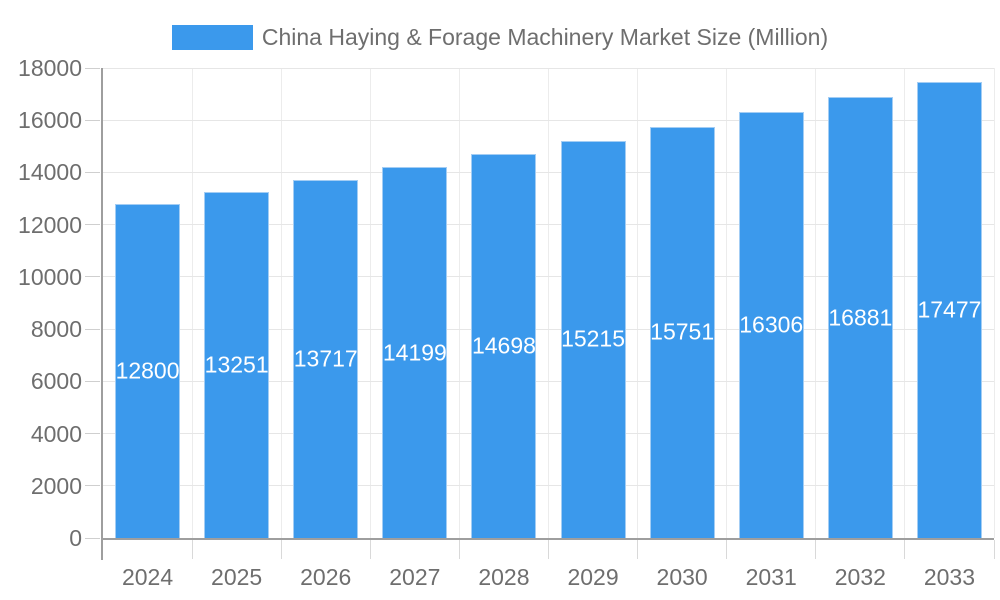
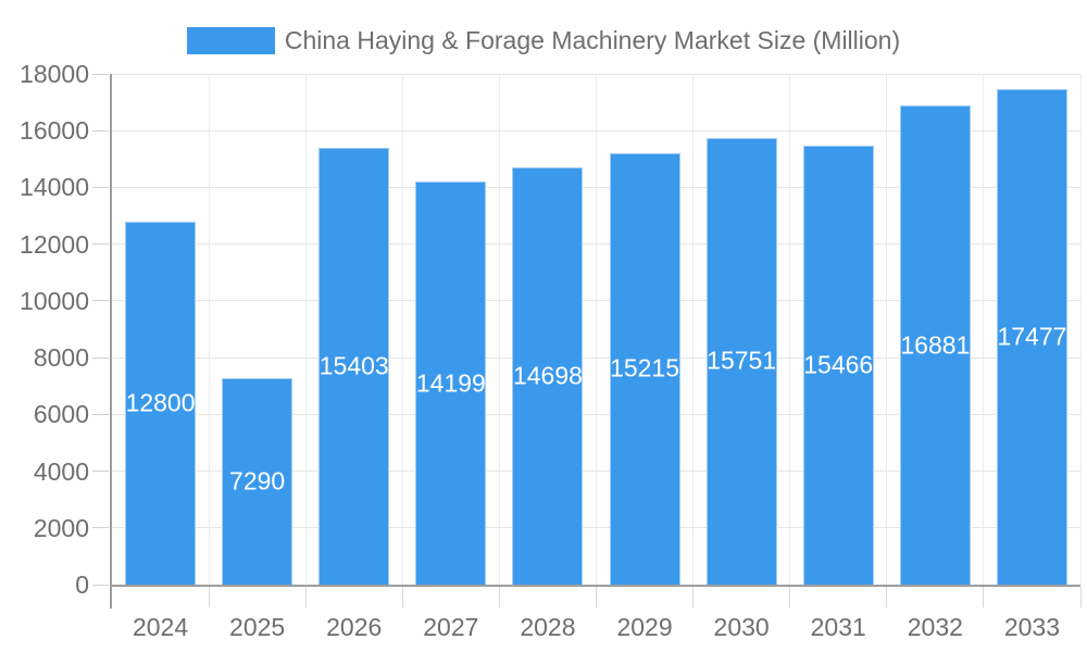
2025: 13251 -> 7290
2026: 13717 -> 15403
2031: 16306 -> 15466
